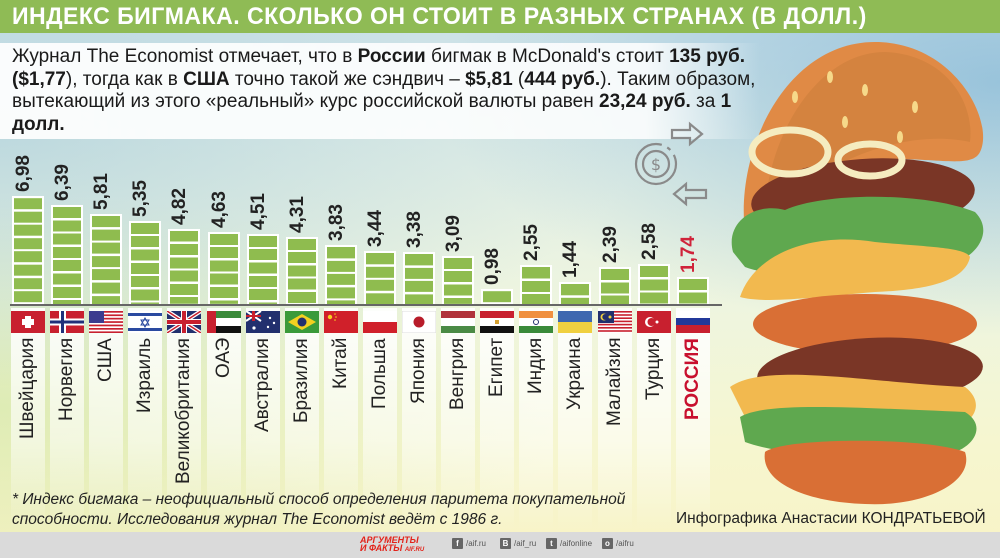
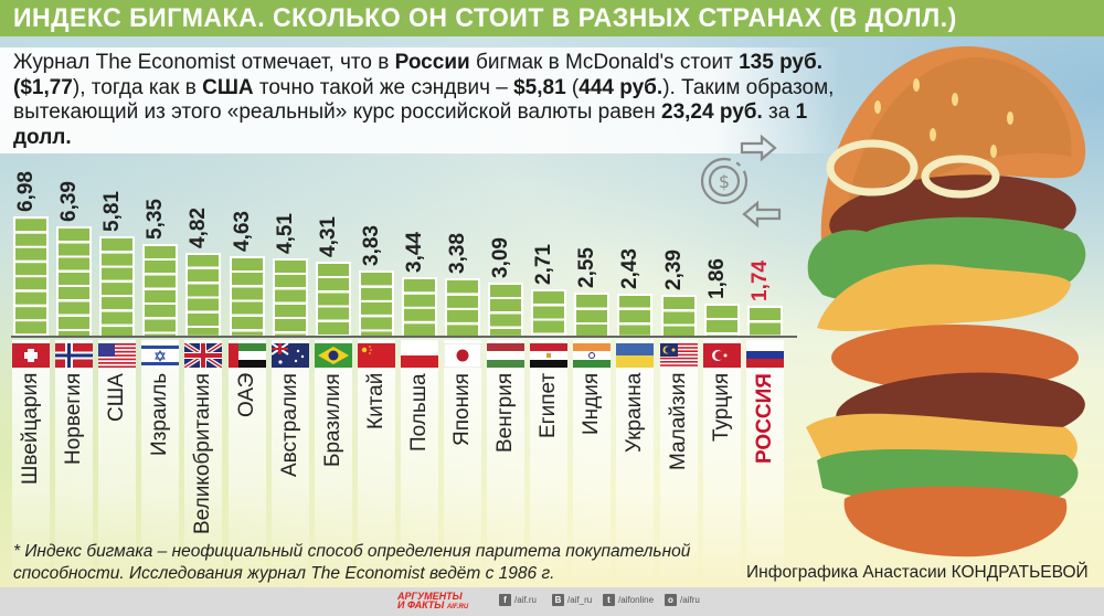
Египет: 0,98 -> 2,71
Украина: 1,44 -> 2,43
Турция: 2,58 -> 1,86
